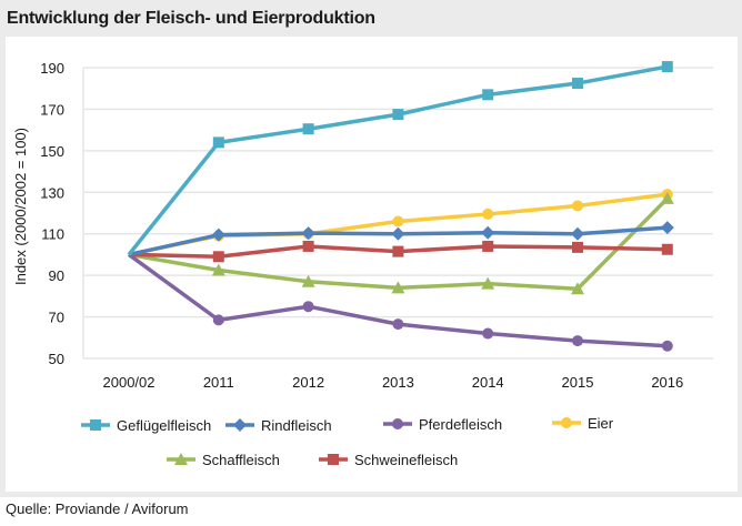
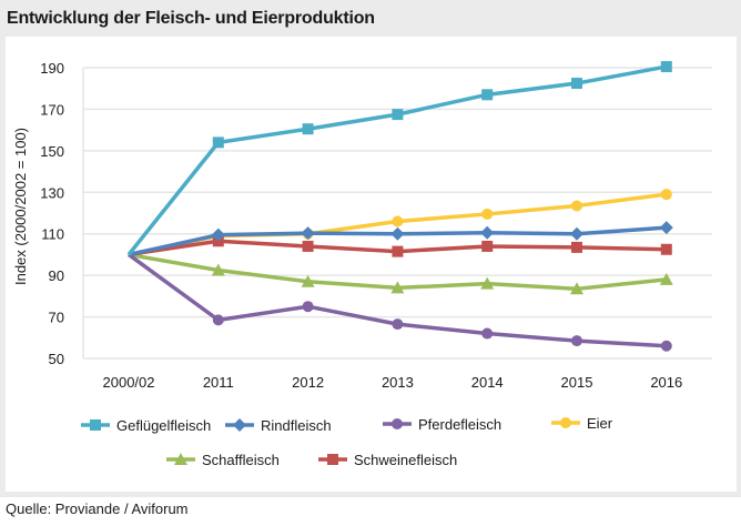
Schweinefleisch/2011: 99 -> 106
Schaffleisch/2016: 127 -> 88
